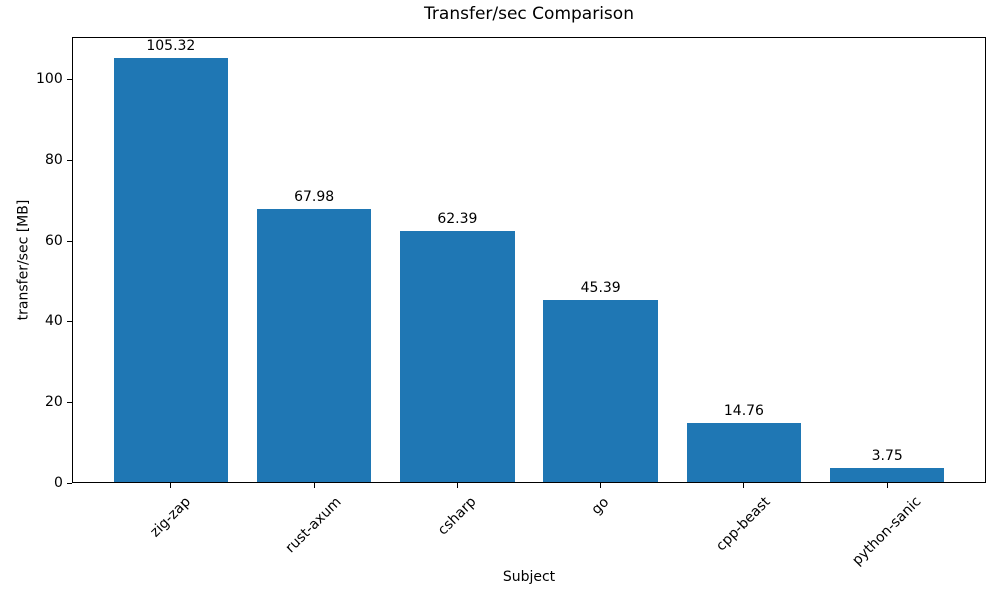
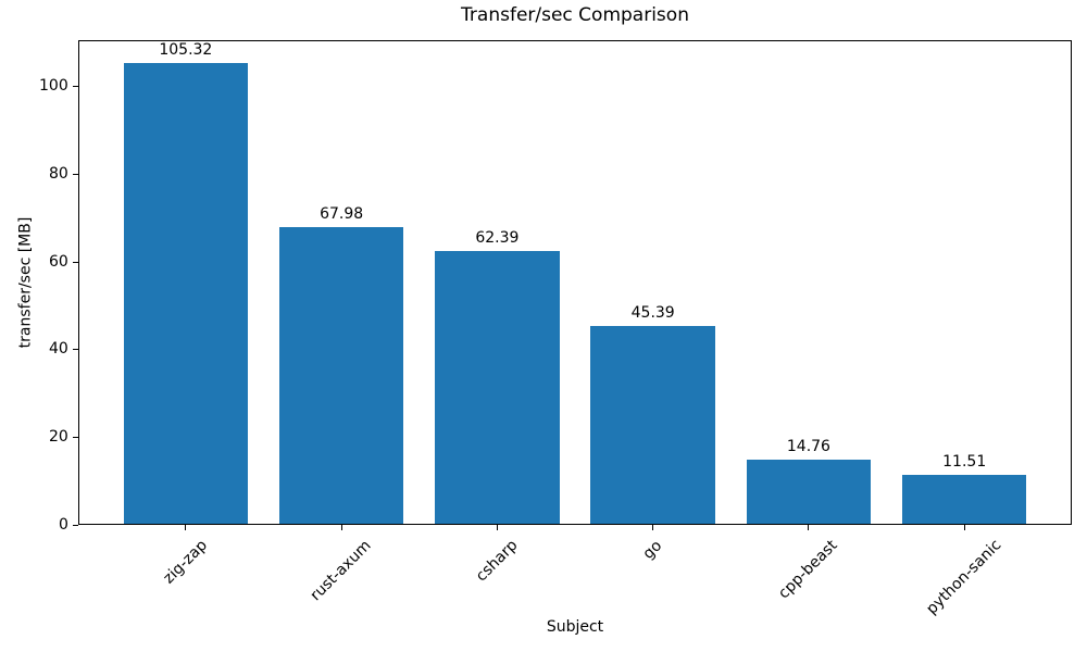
python-sanic: 3.75 -> 11.51
